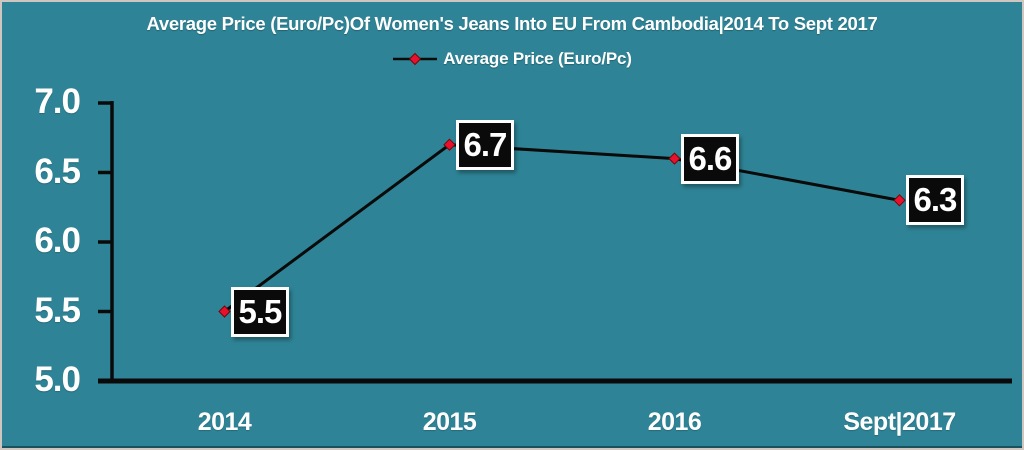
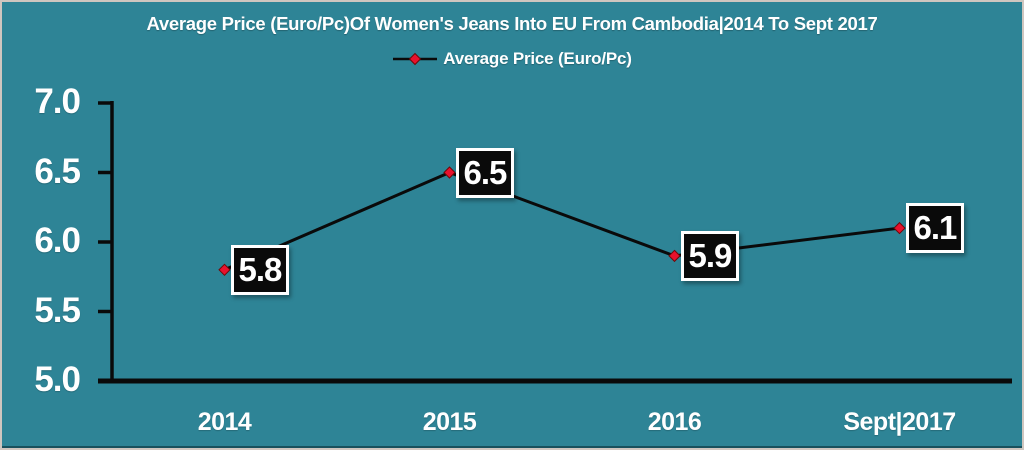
2014: 5.5 -> 5.8
2015: 6.7 -> 6.5
2016: 6.6 -> 5.9
Sept|2017: 6.3 -> 6.1
